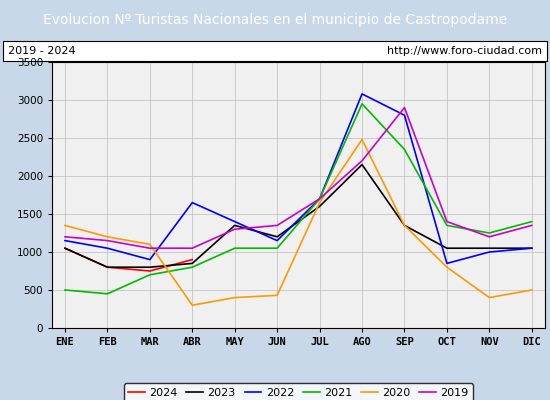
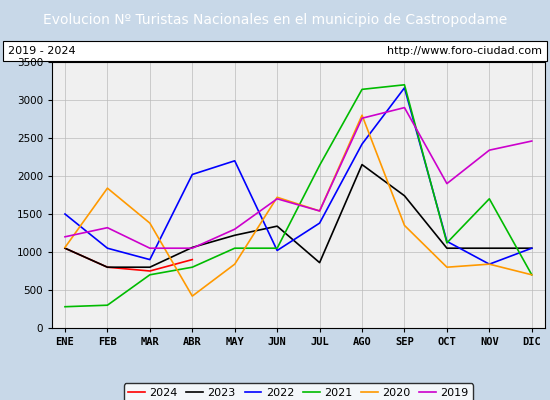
2022/ENE: 1150 -> 1500
2021/ENE: 500 -> 280
2020/ENE: 1350 -> 1060
2021/FEB: 450 -> 300
2020/FEB: 1200 -> 1840
2019/FEB: 1150 -> 1320
2020/MAR: 1100 -> 1380
2023/ABR: 850 -> 1060
2022/ABR: 1650 -> 2020
2020/ABR: 300 -> 420
2023/MAY: 1350 -> 1220
2022/MAY: 1400 -> 2200
2020/MAY: 400 -> 840
2023/JUN: 1200 -> 1340
2022/JUN: 1150 -> 1020
2020/JUN: 430 -> 1720
2019/JUN: 1350 -> 1700
2023/JUL: 1600 -> 860
2022/JUL: 1700 -> 1380
2021/JUL: 1700 -> 2140
2020/JUL: 1650 -> 1540
2019/JUL: 1700 -> 1540
2022/AGO: 3080 -> 2420
2021/AGO: 2950 -> 3140
2020/AGO: 2480 -> 2800
2019/AGO: 2200 -> 2760
2023/SEP: 1350 -> 1740
2022/SEP: 2800 -> 3160
2021/SEP: 2350 -> 3200
2022/OCT: 850 -> 1140
2021/OCT: 1350 -> 1120
2019/OCT: 1400 -> 1900
2022/NOV: 1000 -> 840
2021/NOV: 1250 -> 1700
2020/NOV: 400 -> 840
2019/NOV: 1200 -> 2340
2021/DIC: 1400 -> 700
2020/DIC: 500 -> 700
2019/DIC: 1350 -> 2460
